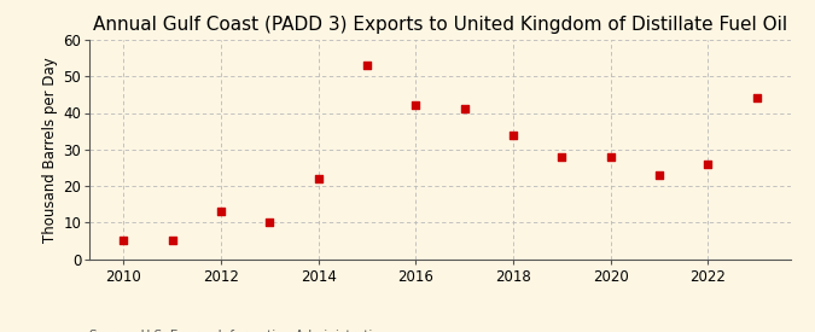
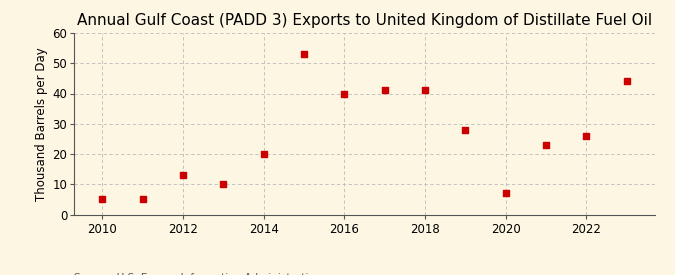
2014: 22 -> 20
2016: 42 -> 40
2018: 34 -> 41
2020: 28 -> 7
